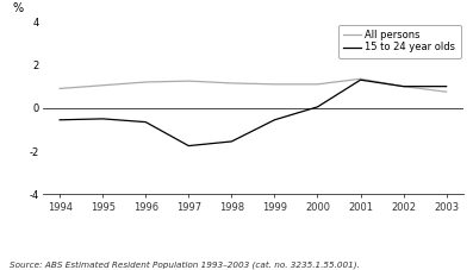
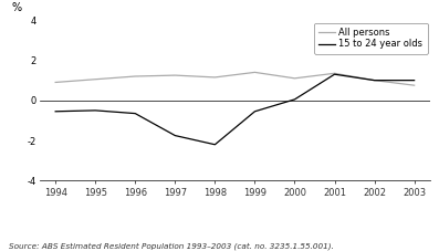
15 to 24 year olds/1998: -1.6 -> -2.2
All persons/1999: 1.1 -> 1.4
